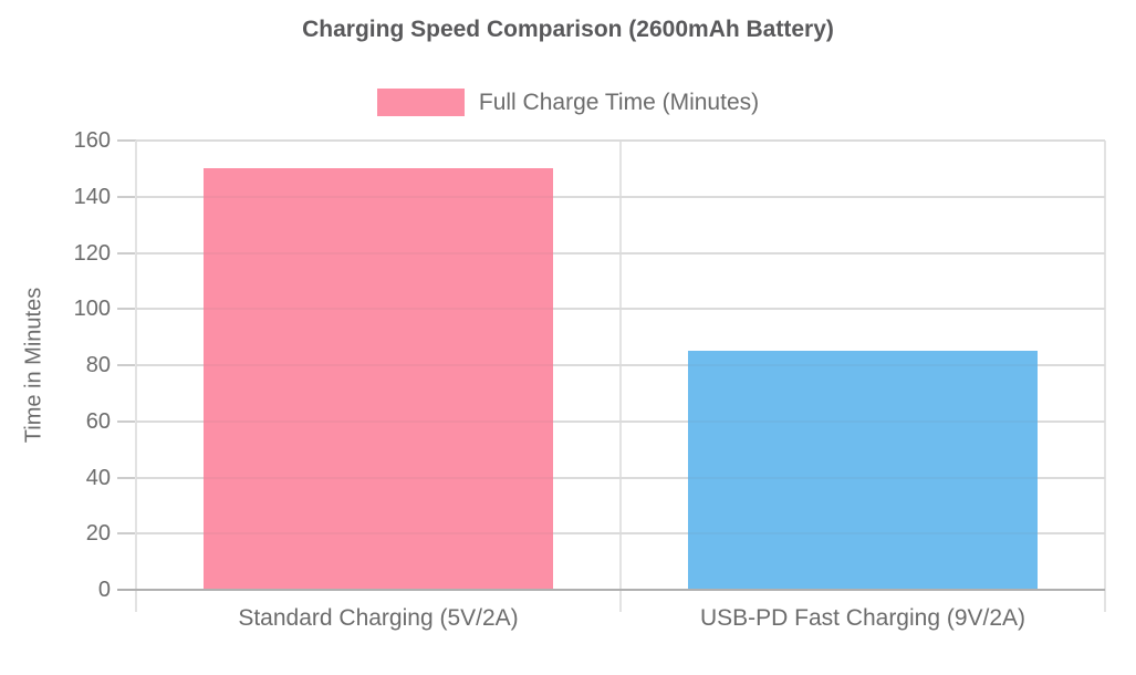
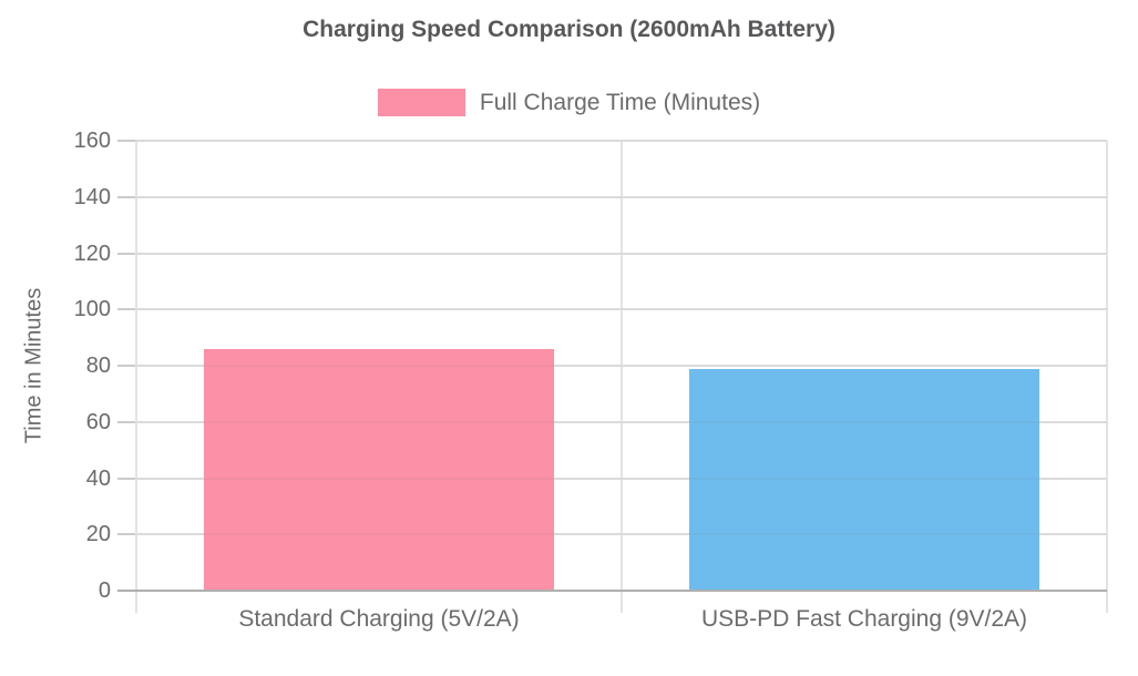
Standard Charging (5V/2A): 150 -> 86
USB-PD Fast Charging (9V/2A): 85 -> 79
